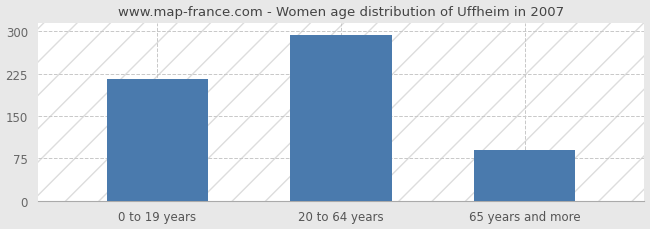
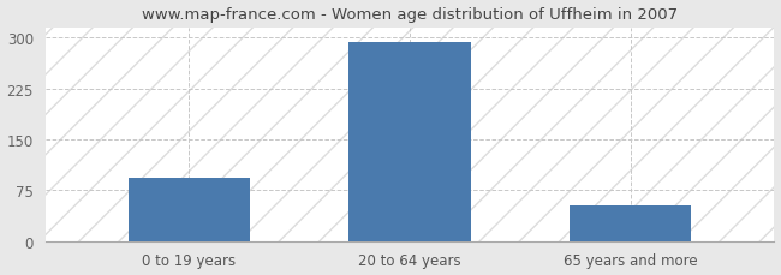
0 to 19 years: 216 -> 93
65 years and more: 90 -> 52
